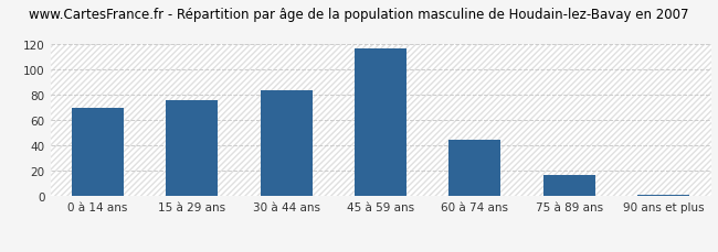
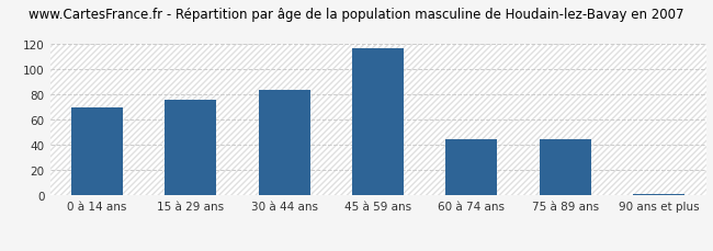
75 à 89 ans: 17 -> 45
